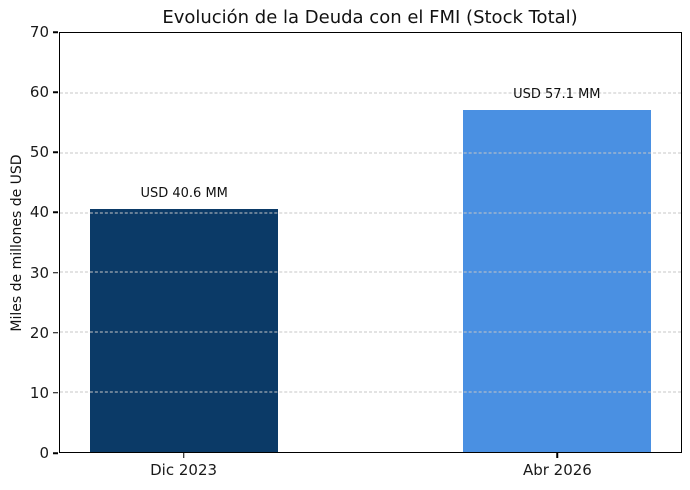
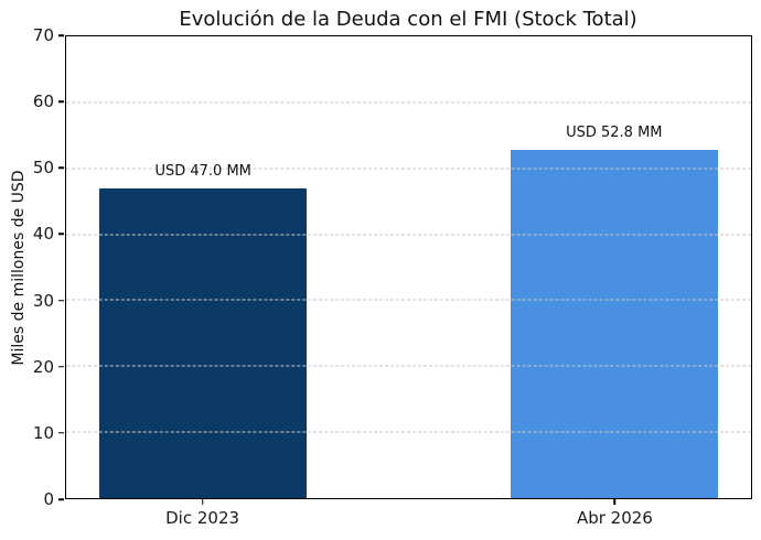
Dic 2023: 40.6 -> 47.0
Abr 2026: 57.1 -> 52.8
